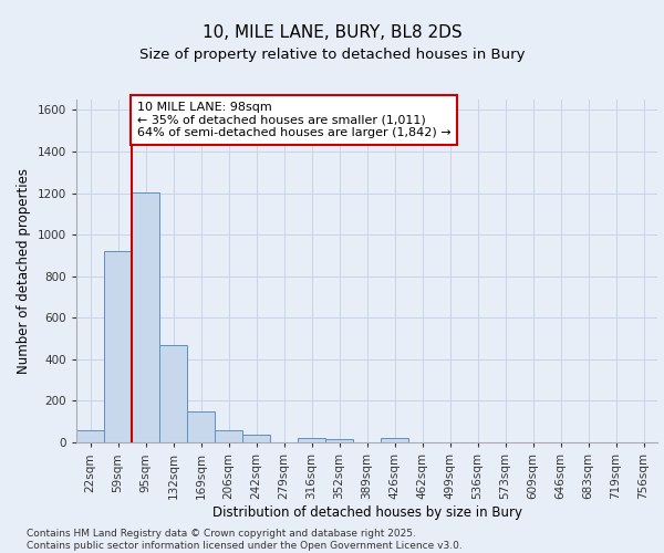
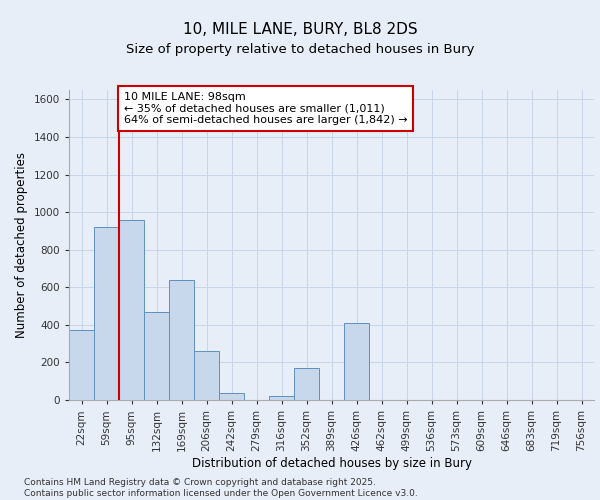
22sqm: 60 -> 370
95sqm: 1200 -> 960
169sqm: 150 -> 640
206sqm: 60 -> 260
352sqm: 20 -> 170
426sqm: 20 -> 410
